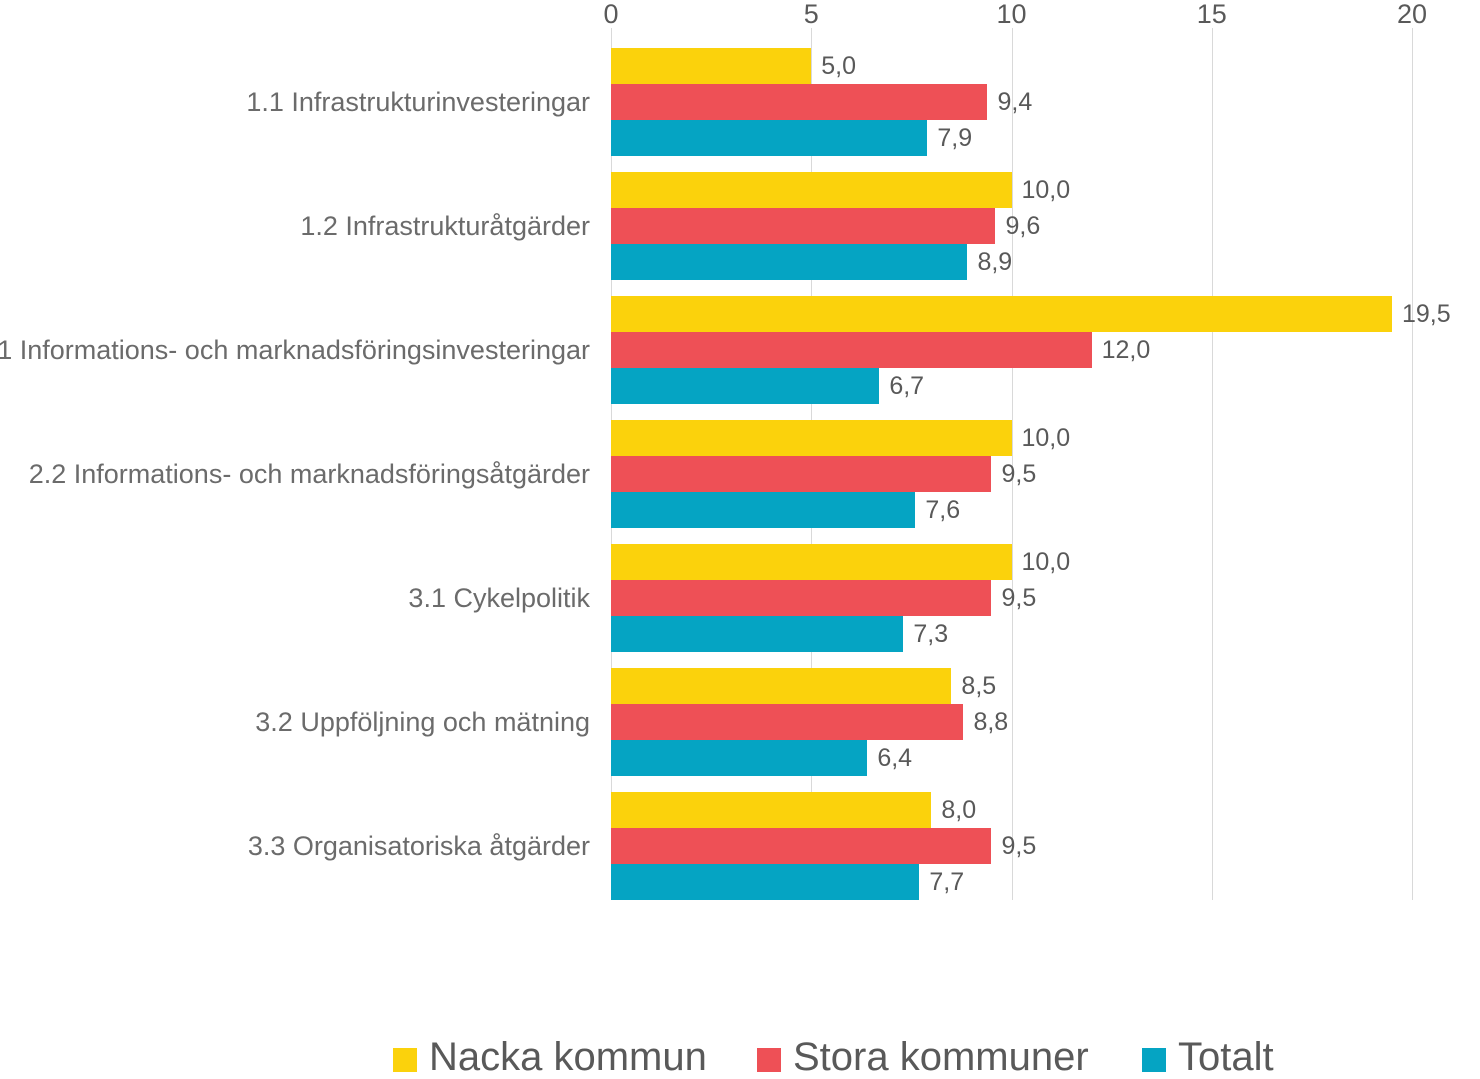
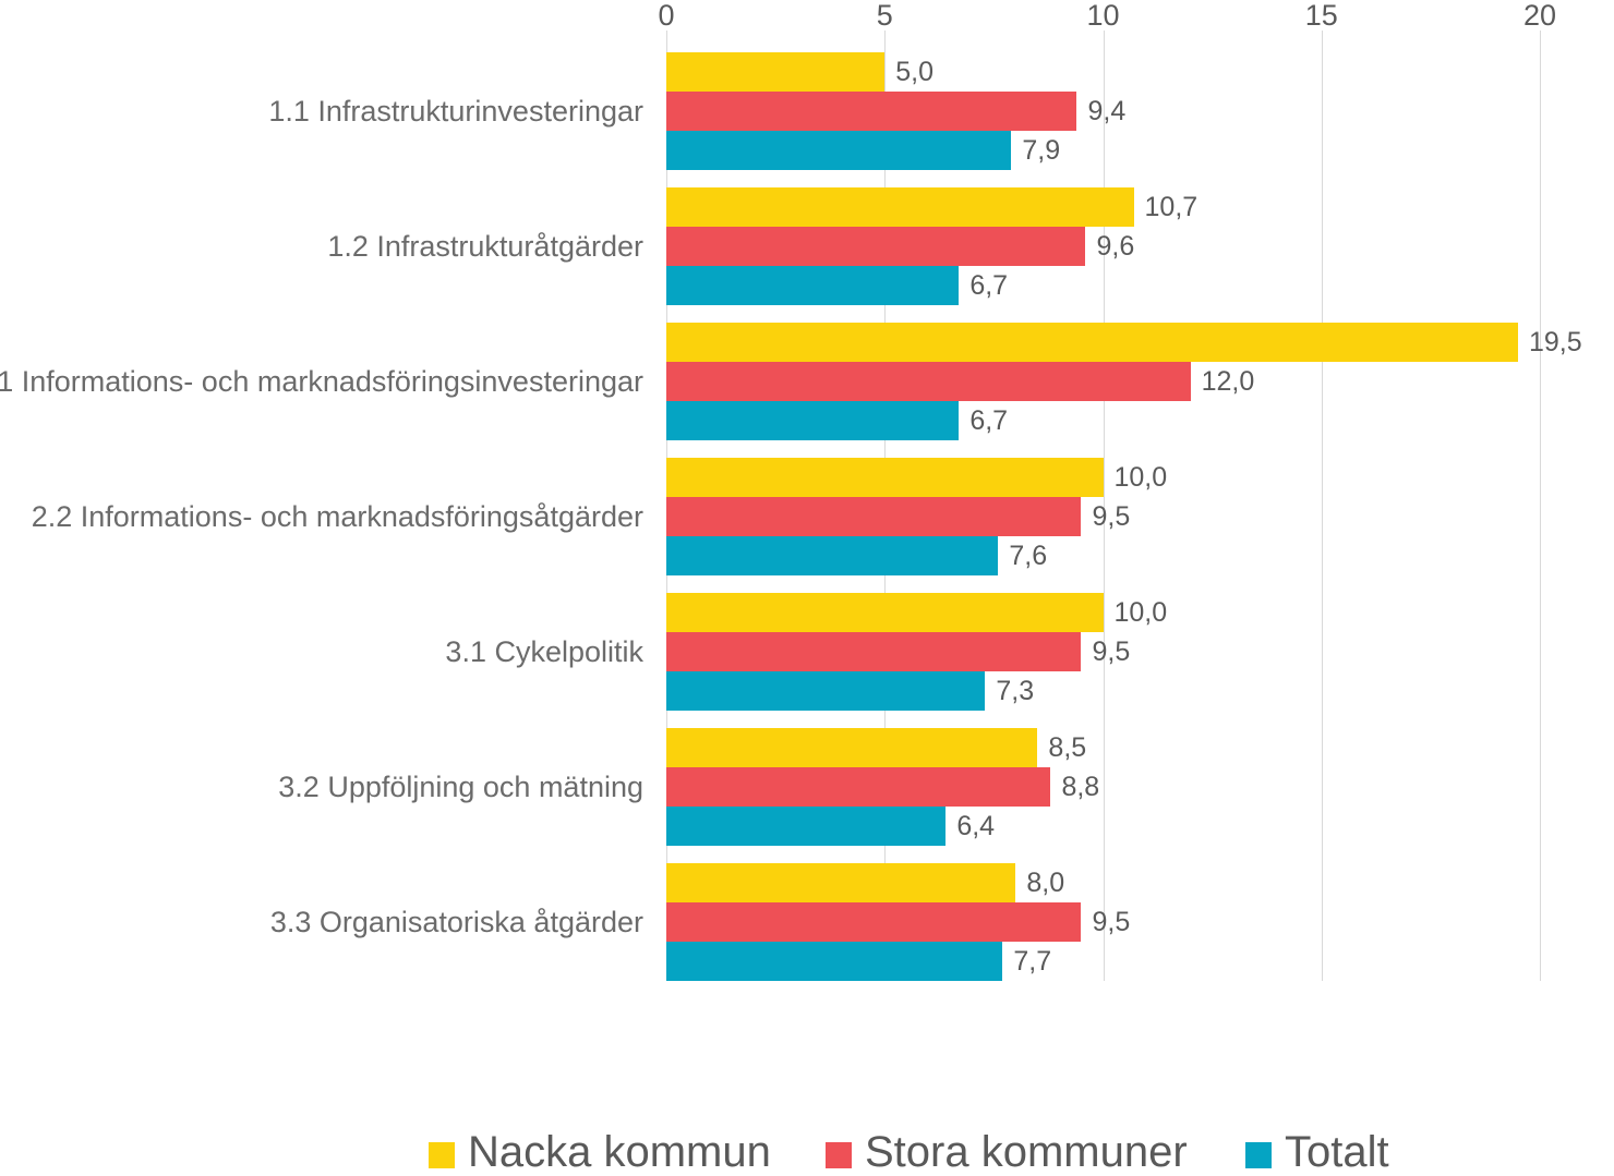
Nacka kommun/1.2 Infrastrukturåtgärder: 10,0 -> 10,7
Totalt/1.2 Infrastrukturåtgärder: 8,9 -> 6,7
